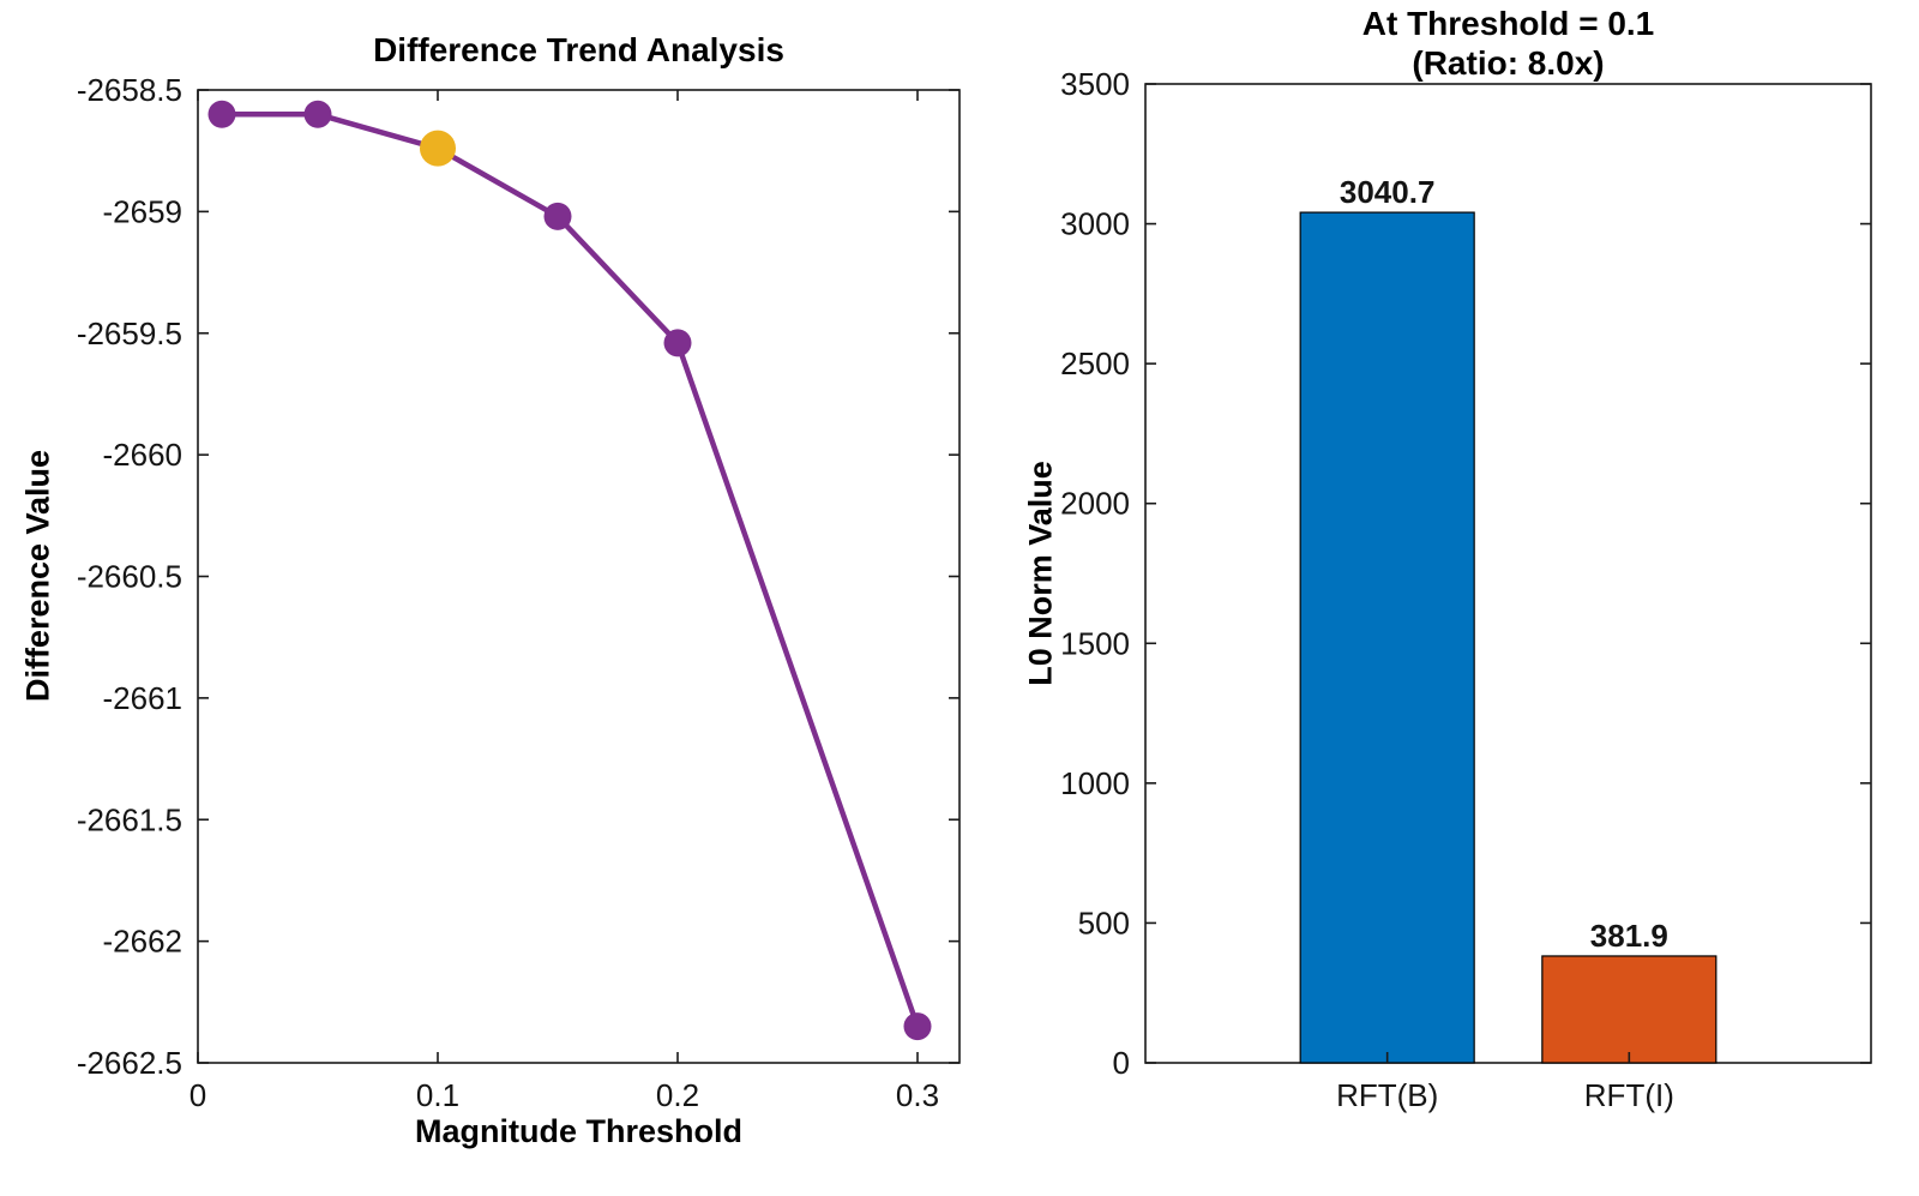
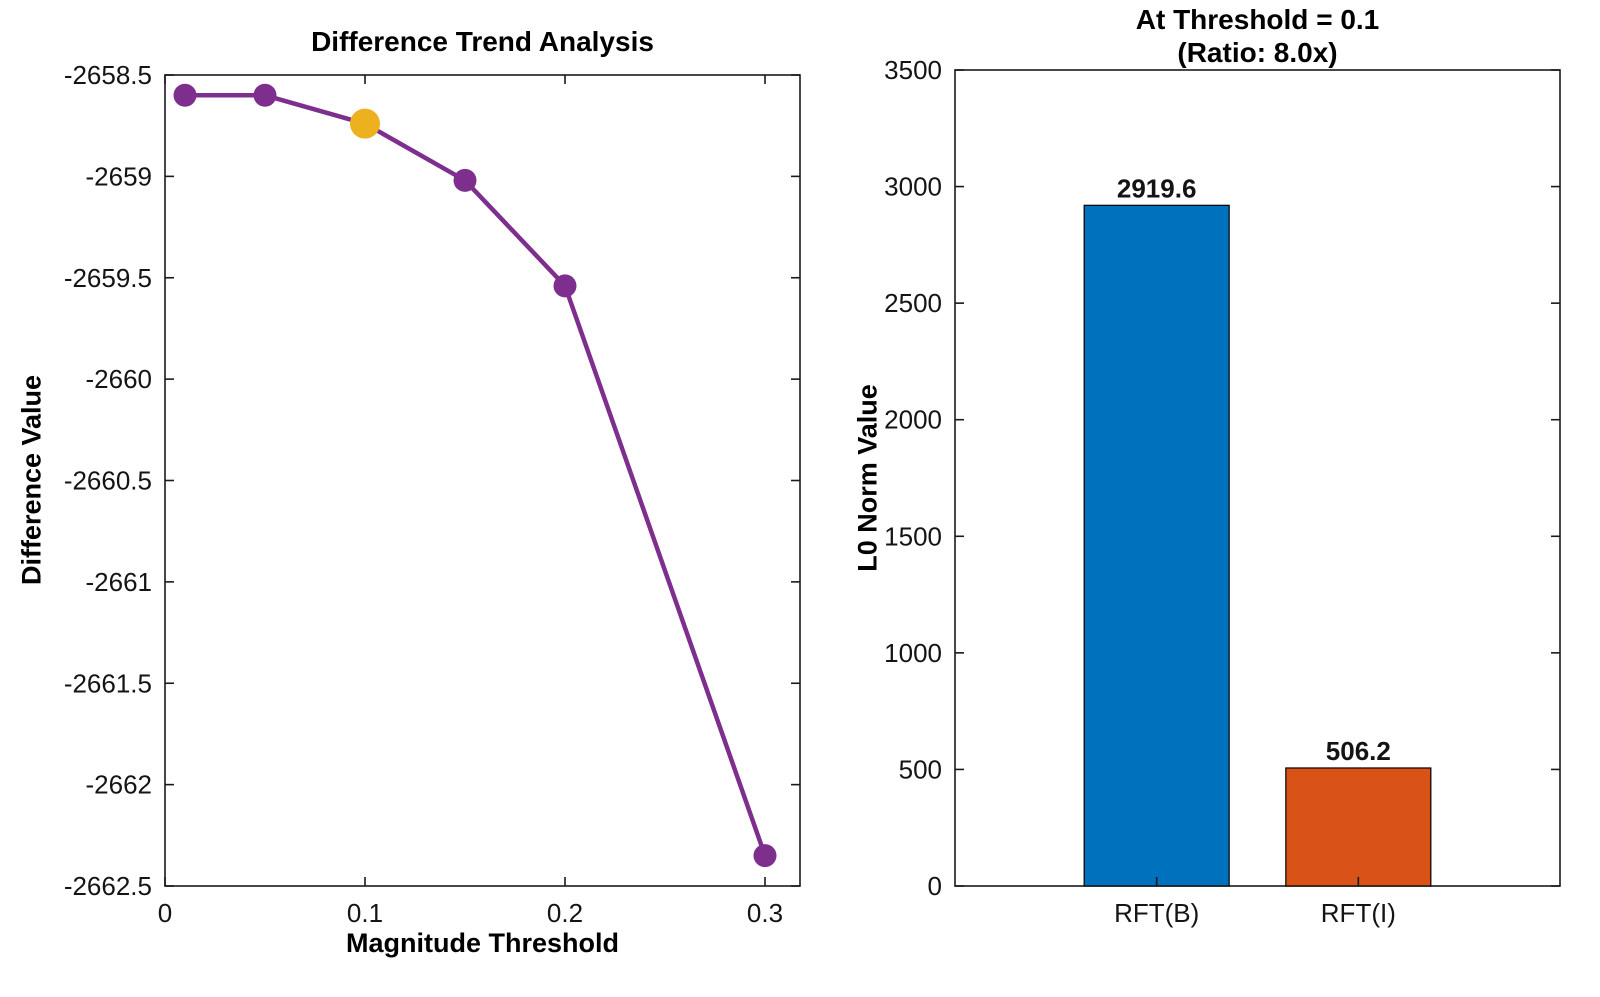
At Threshold = 0.1/RFT(B): 3040.7 -> 2919.6
At Threshold = 0.1/RFT(I): 381.9 -> 506.2
